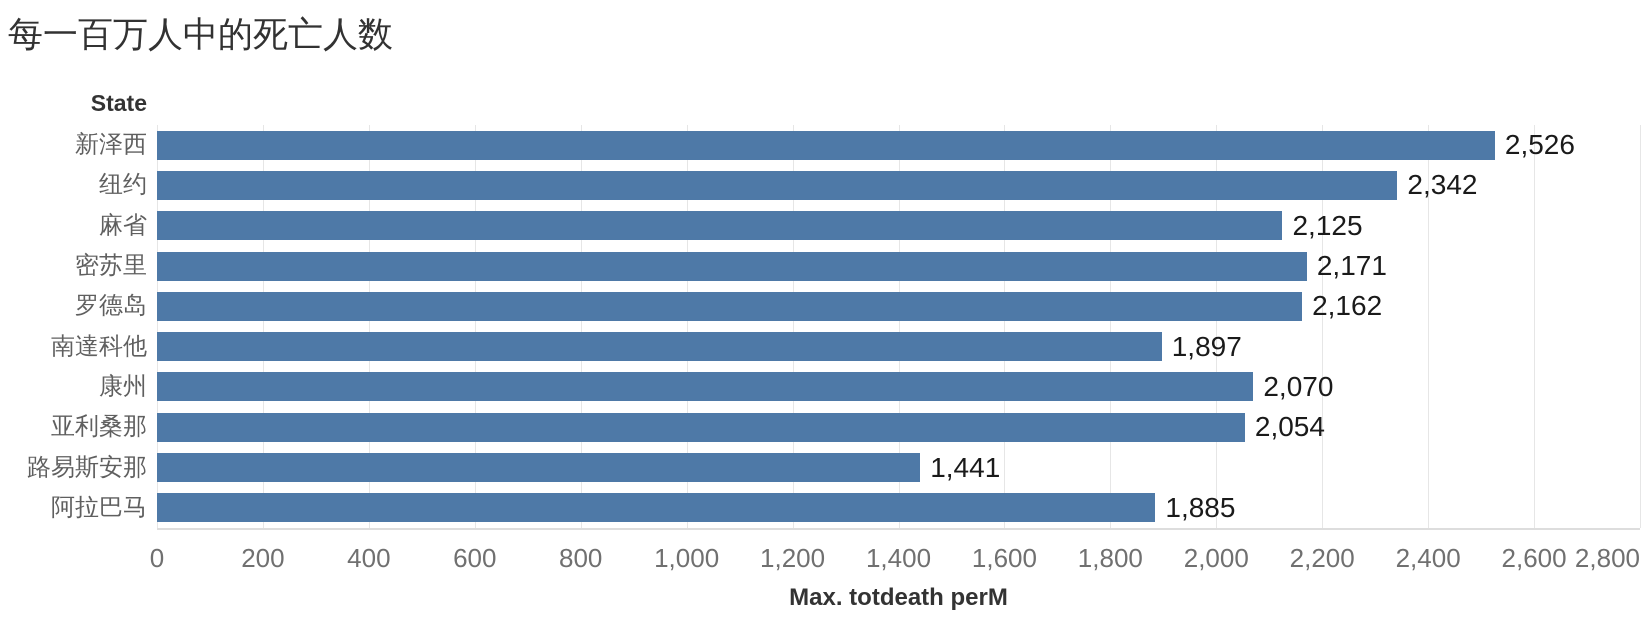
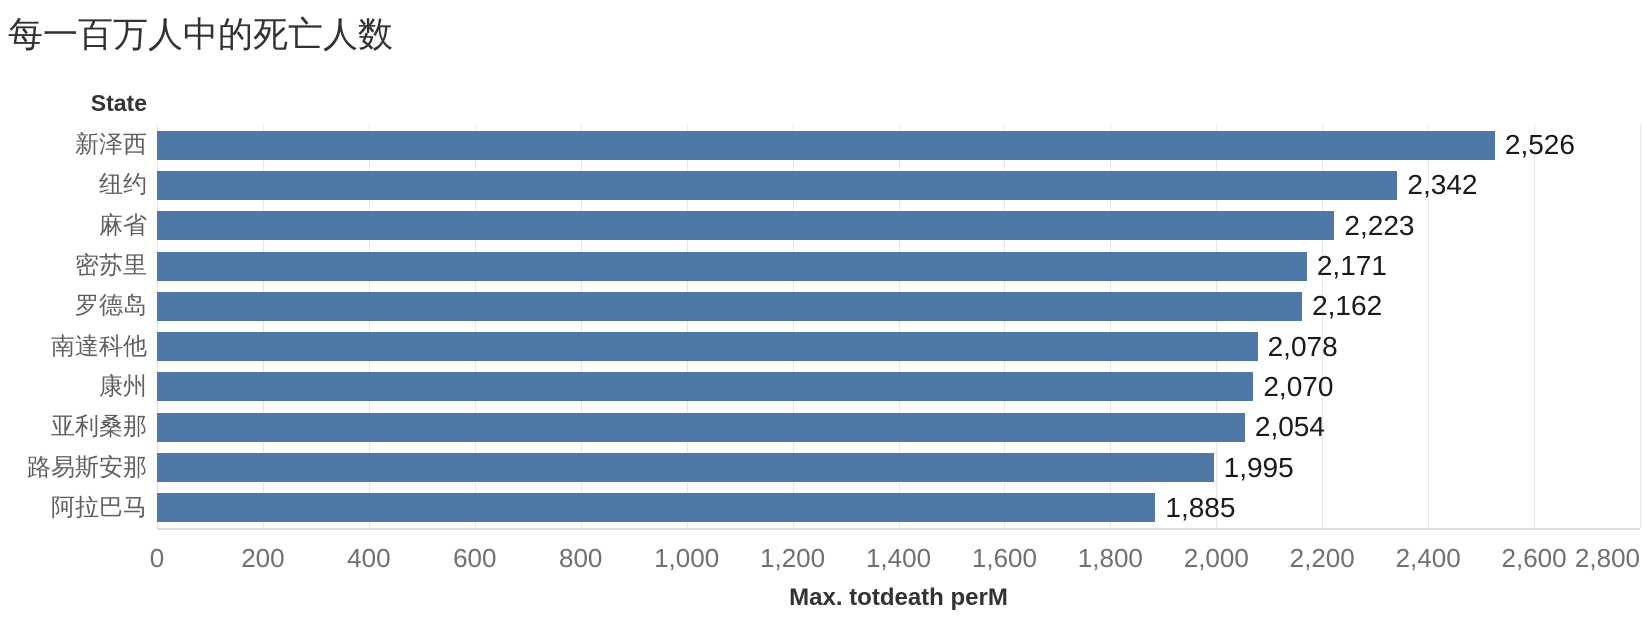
麻省: 2,125 -> 2,223
南達科他: 1,897 -> 2,078
路易斯安那: 1,441 -> 1,995
